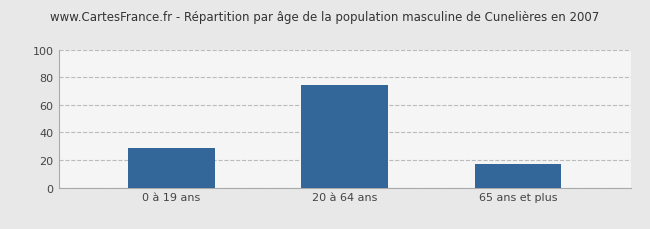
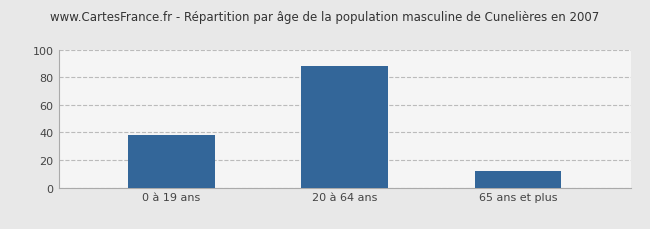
0 à 19 ans: 29 -> 38
20 à 64 ans: 74 -> 88
65 ans et plus: 17 -> 12
